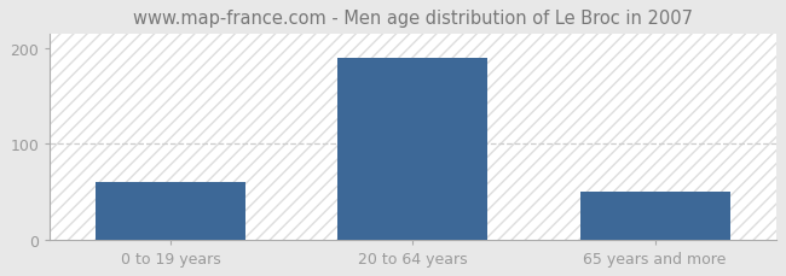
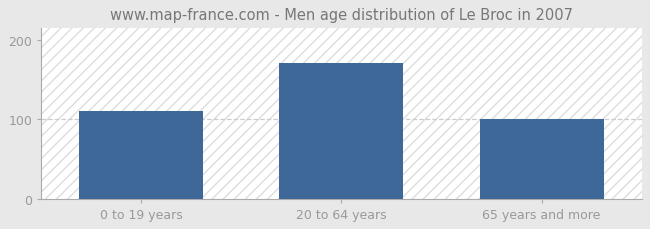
0 to 19 years: 60 -> 110
20 to 64 years: 190 -> 170
65 years and more: 50 -> 100
